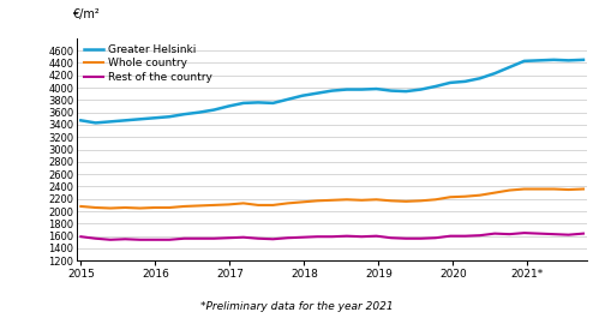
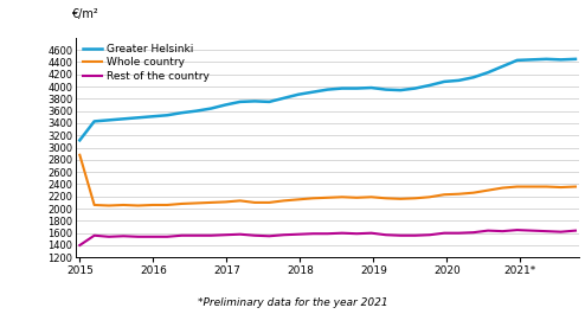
Greater Helsinki/2015: 3470 -> 3120
Whole country/2015: 2080 -> 2880
Rest of the country/2015: 1590 -> 1400
